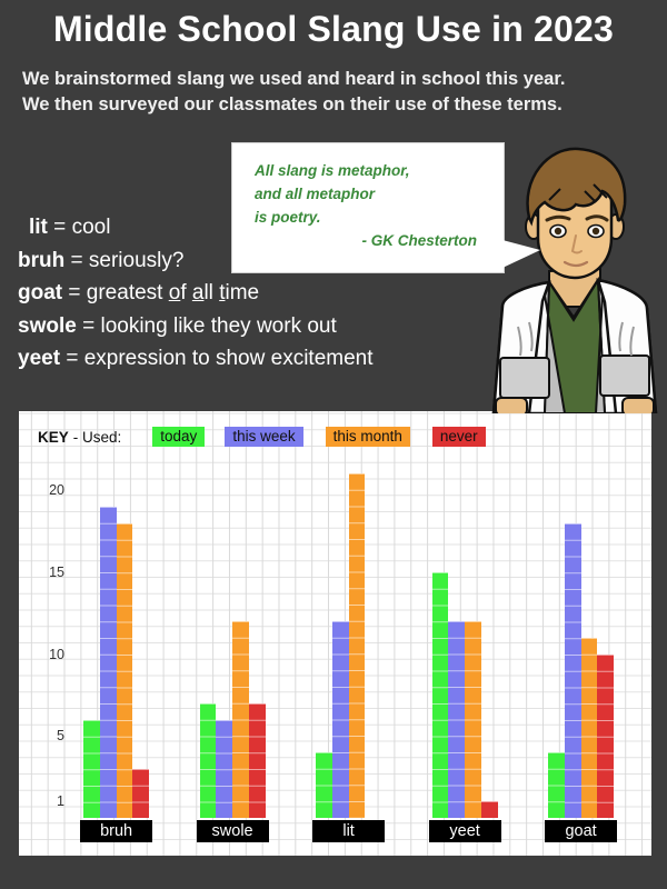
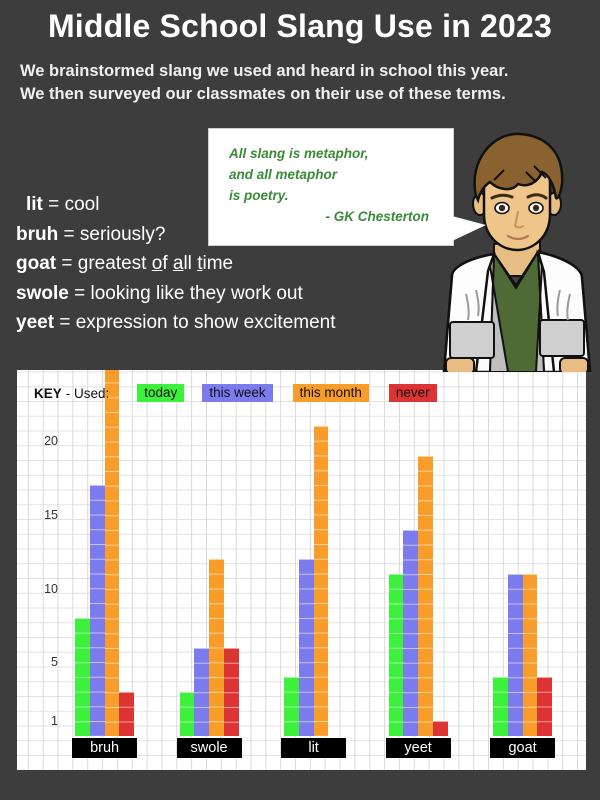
today/bruh: 6 -> 8
this week/bruh: 19 -> 17
this month/bruh: 18 -> 26
today/swole: 7 -> 3
never/swole: 7 -> 6
today/yeet: 15 -> 11
this week/yeet: 12 -> 14
this month/yeet: 12 -> 19
this week/goat: 18 -> 11
never/goat: 10 -> 4
